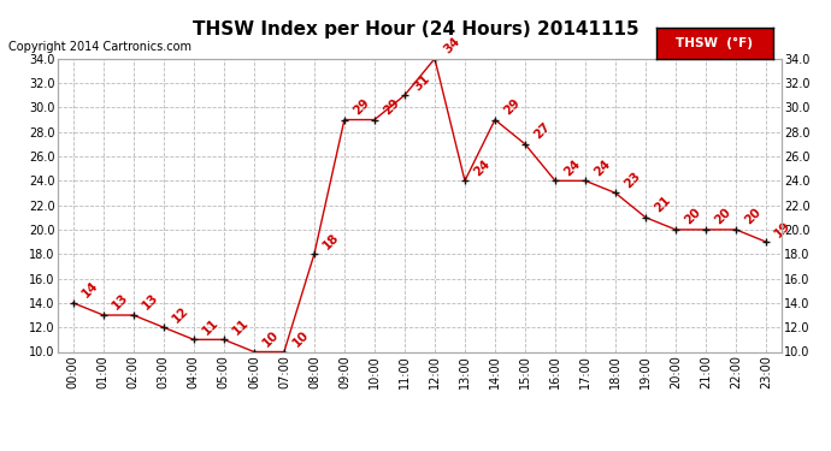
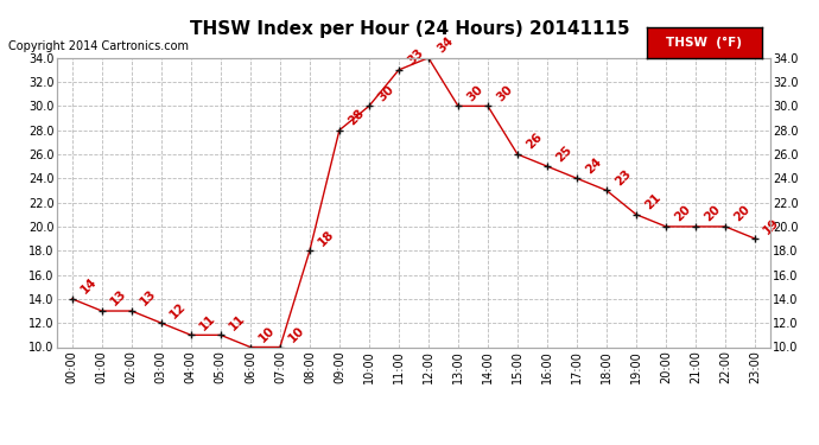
09:00: 29 -> 28
10:00: 29 -> 30
11:00: 31 -> 33
13:00: 24 -> 30
14:00: 29 -> 30
15:00: 27 -> 26
16:00: 24 -> 25
